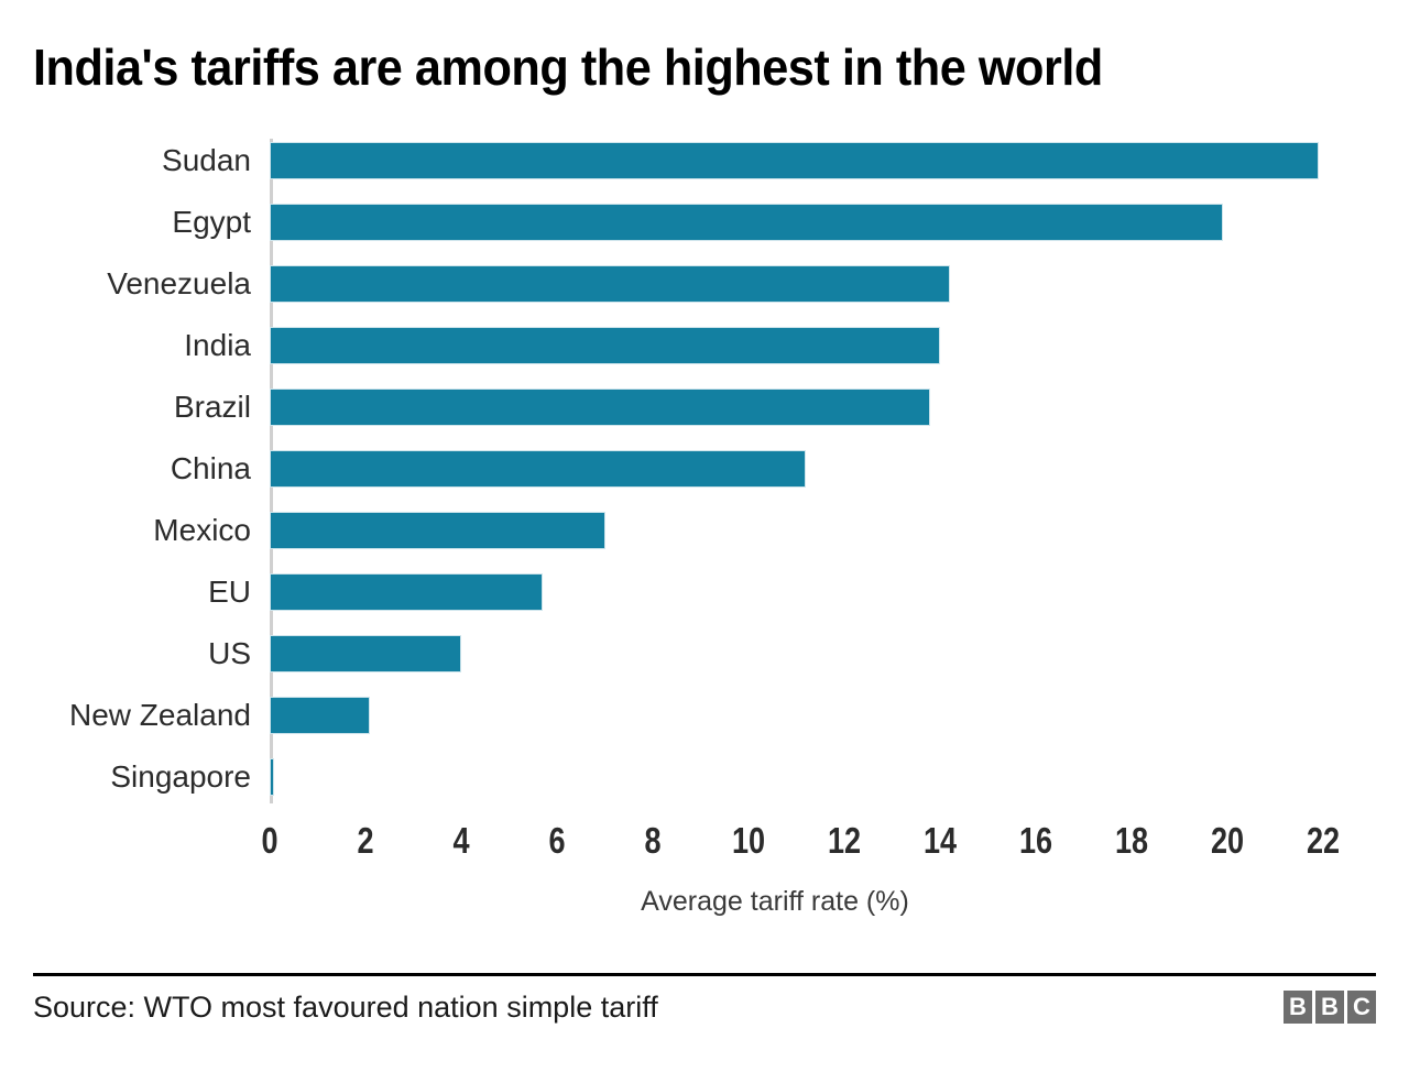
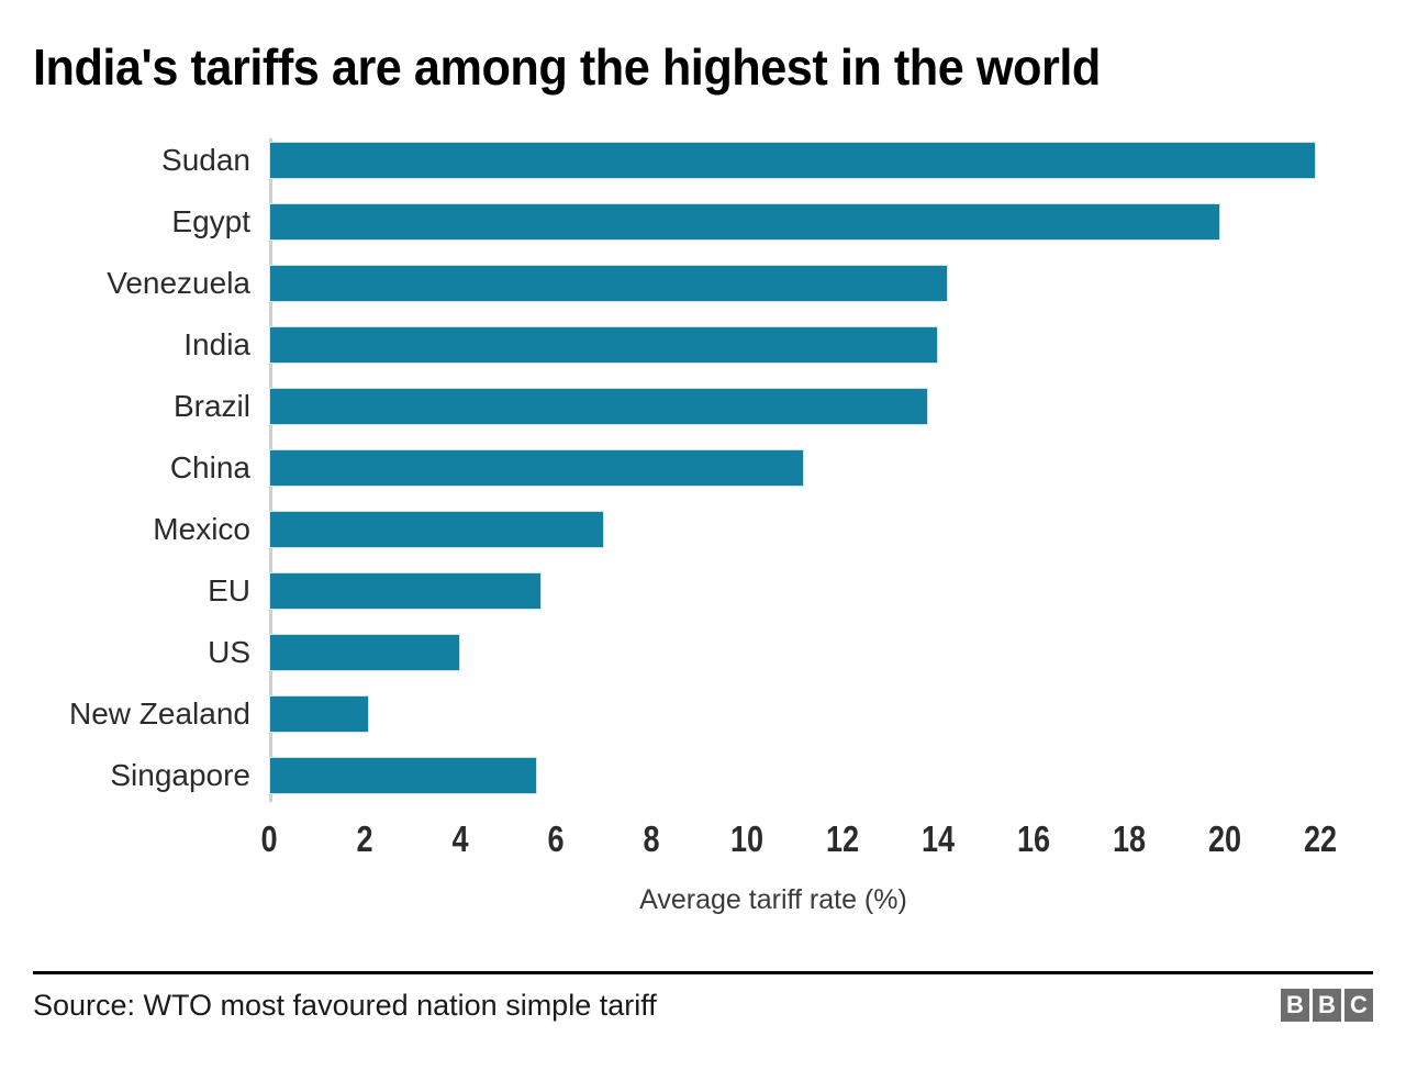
Singapore: 0.1 -> 5.6
